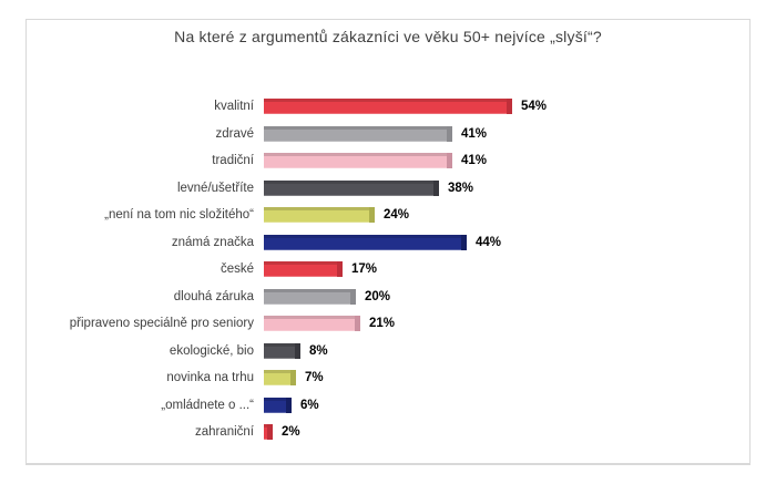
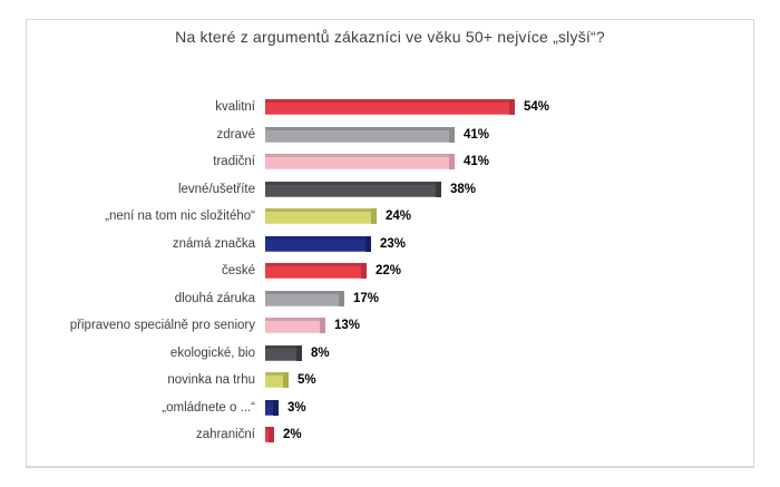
známá značka: 44% -> 23%
české: 17% -> 22%
dlouhá záruka: 20% -> 17%
připraveno speciálně pro seniory: 21% -> 13%
novinka na trhu: 7% -> 5%
„omládnete o ...“: 6% -> 3%
